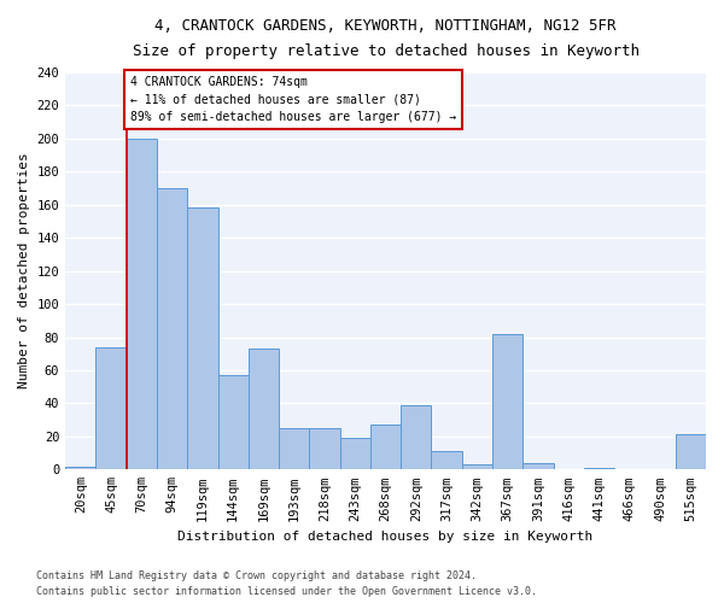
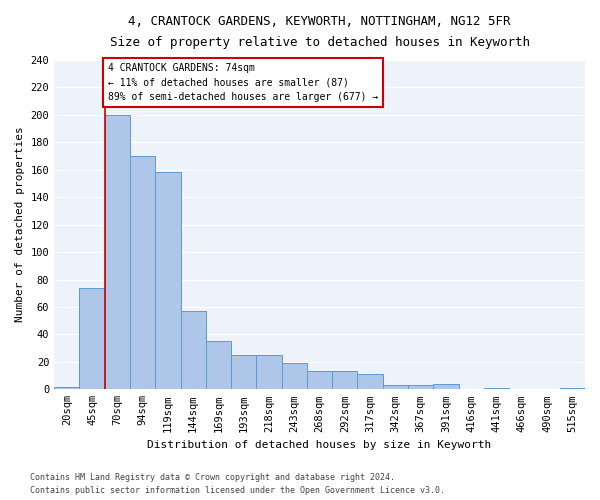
169sqm: 73 -> 35
268sqm: 27 -> 13
292sqm: 39 -> 13
367sqm: 82 -> 3
515sqm: 21 -> 1
